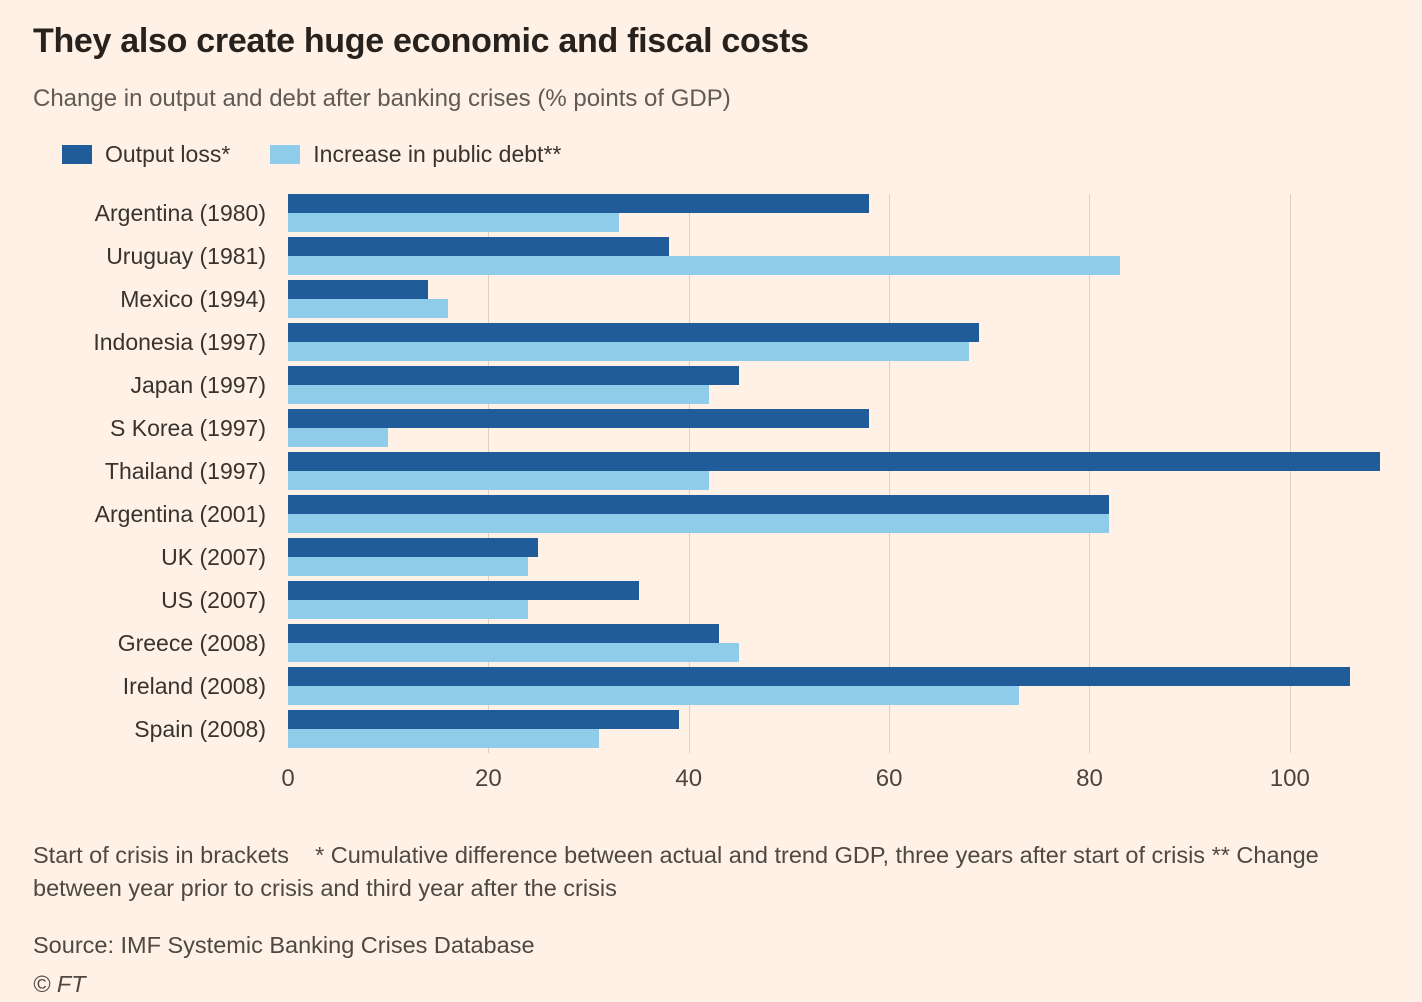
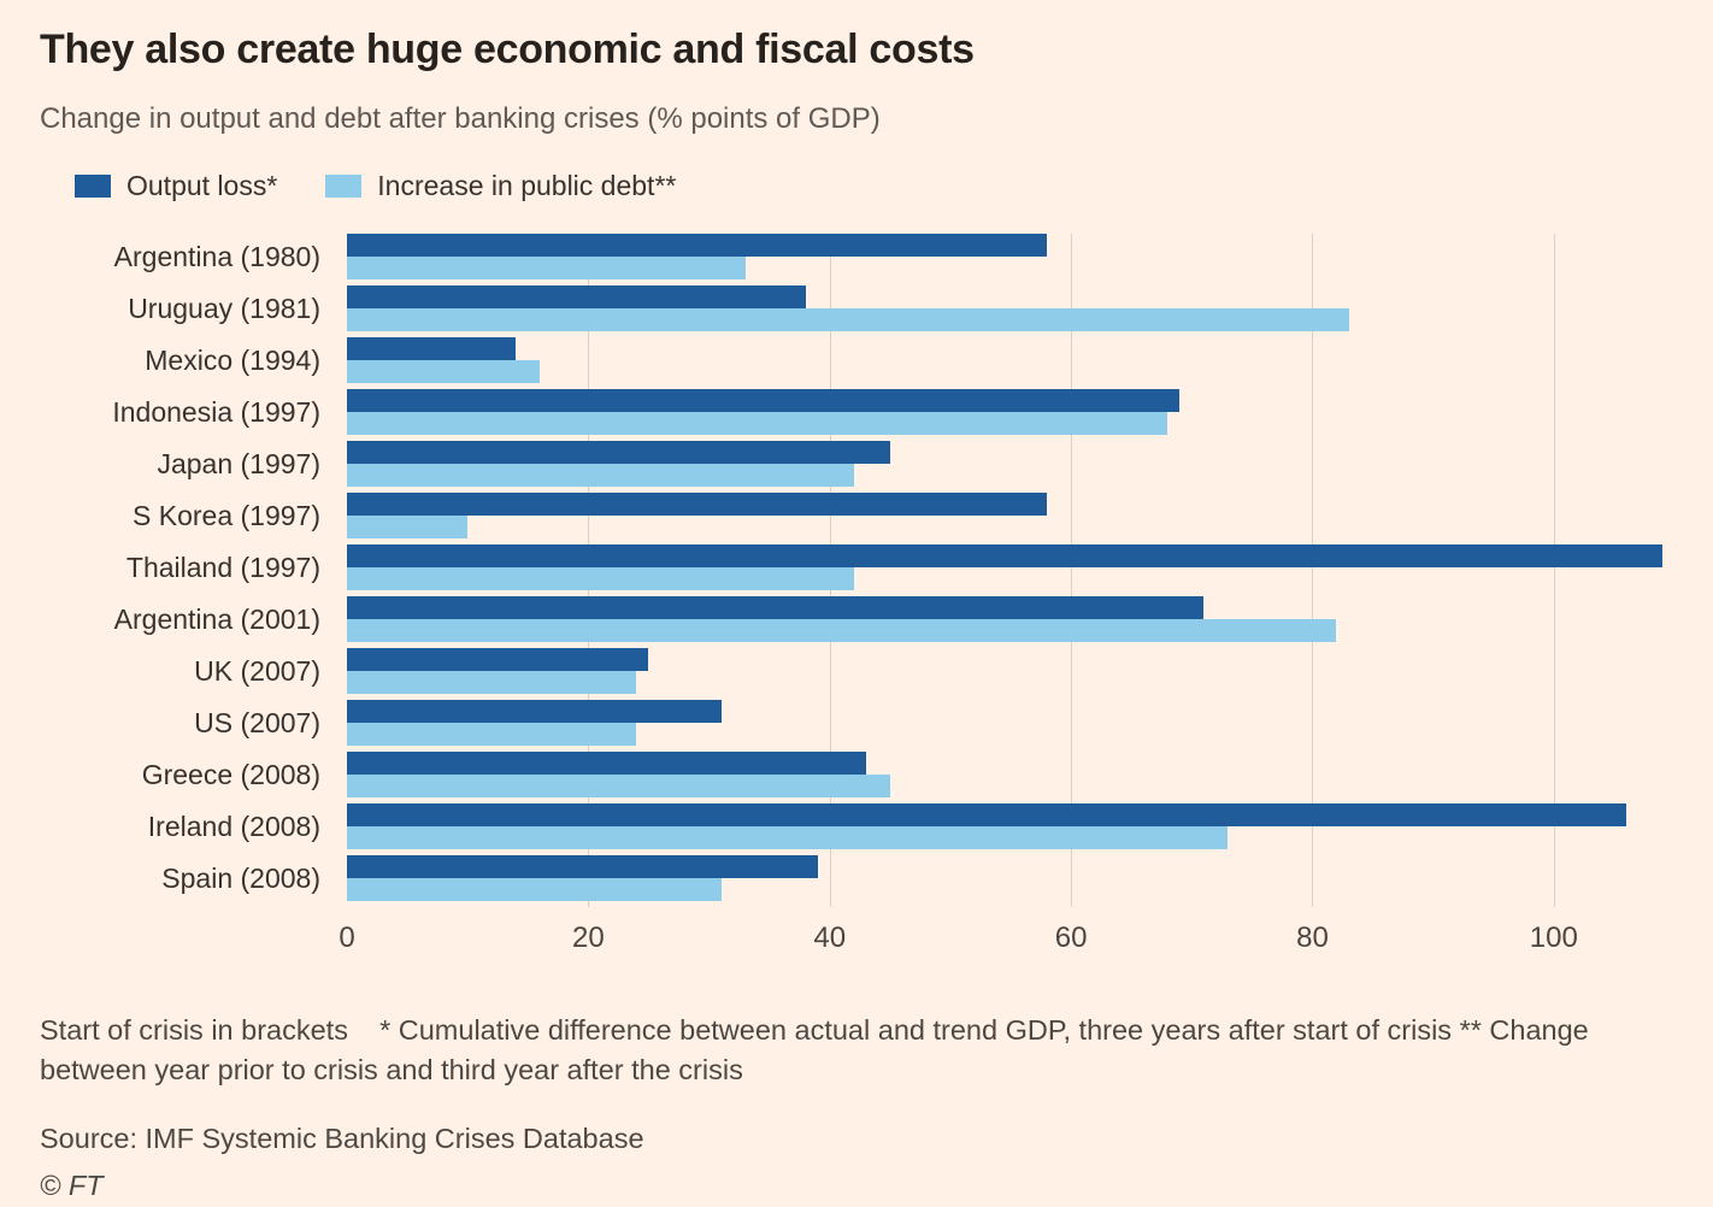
Output loss*/Argentina (2001): 82 -> 71
Output loss*/US (2007): 35 -> 31
